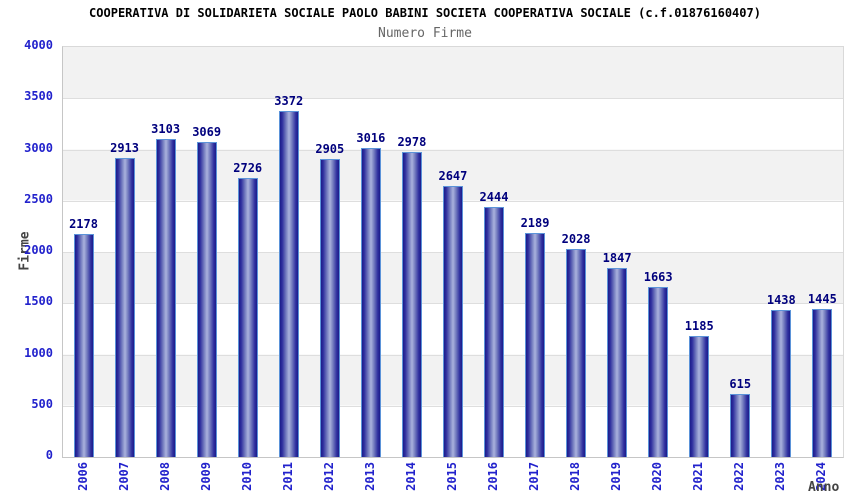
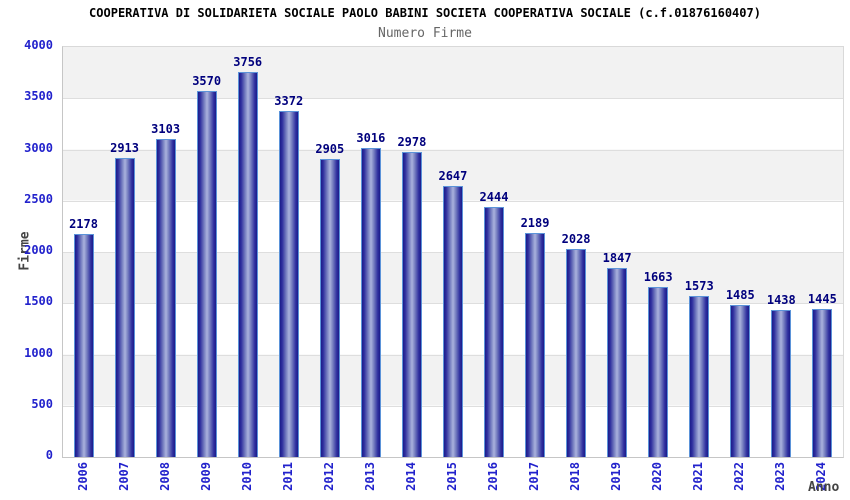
2009: 3069 -> 3570
2010: 2726 -> 3756
2021: 1185 -> 1573
2022: 615 -> 1485
